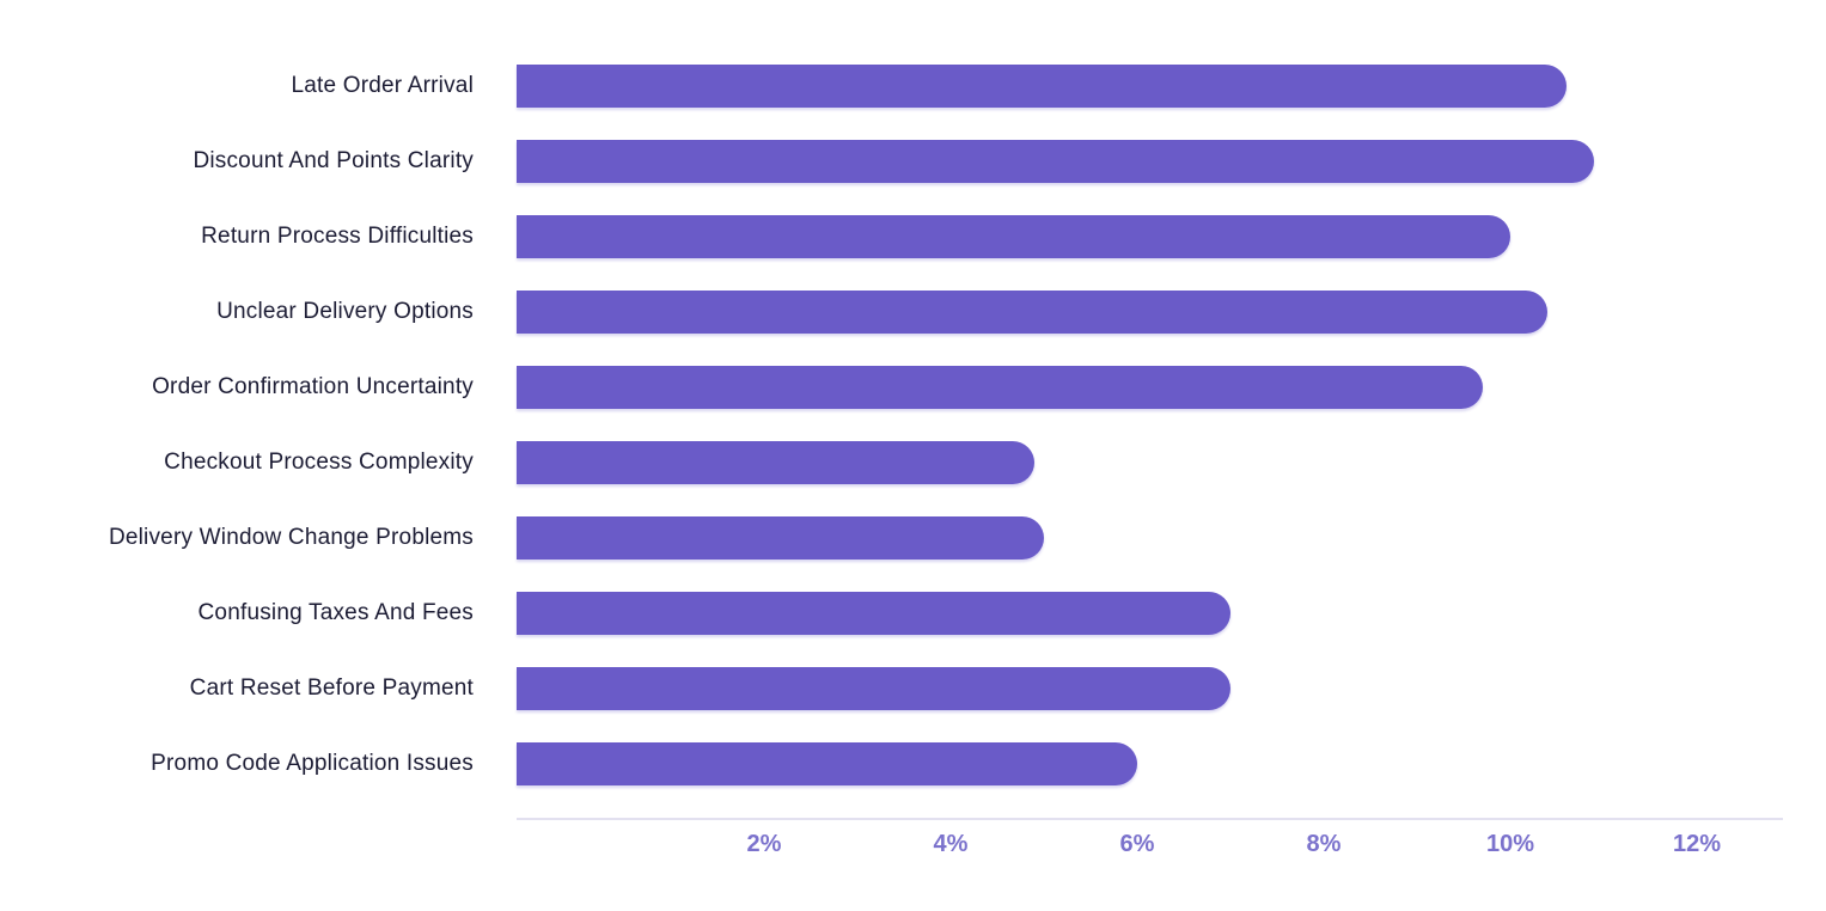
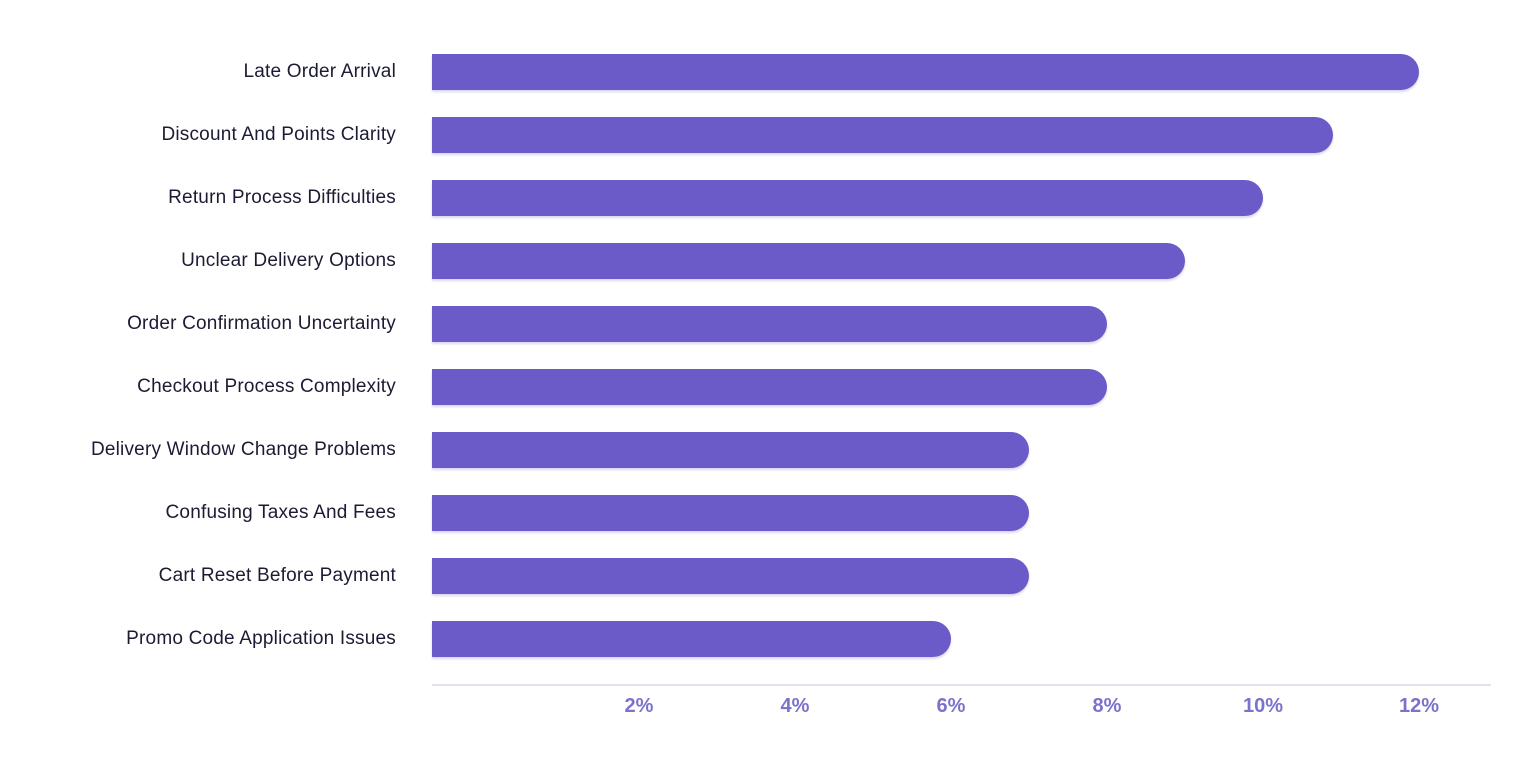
Late Order Arrival: 10.6% -> 12.0%
Unclear Delivery Options: 10.4% -> 9.0%
Order Confirmation Uncertainty: 9.7% -> 8.0%
Checkout Process Complexity: 4.9% -> 8.0%
Delivery Window Change Problems: 5.0% -> 7.0%
